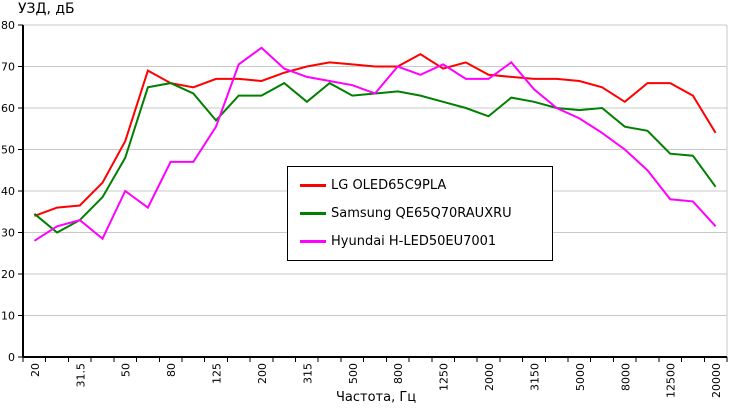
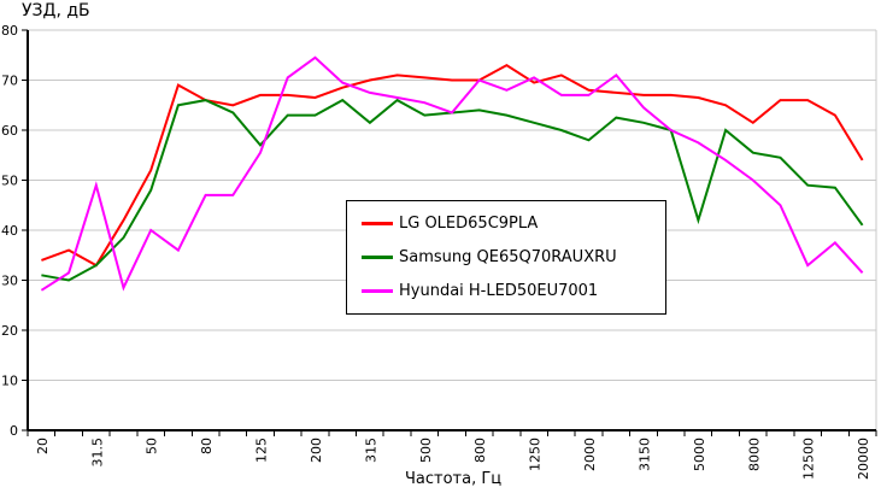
Samsung QE65Q70RAUXRU/20: 34 -> 31
LG OLED65C9PLA/31.5: 36 -> 33
Hyundai H-LED50EU7001/31.5: 33 -> 49
Samsung QE65Q70RAUXRU/5000: 60 -> 42
Hyundai H-LED50EU7001/12500: 38 -> 33
